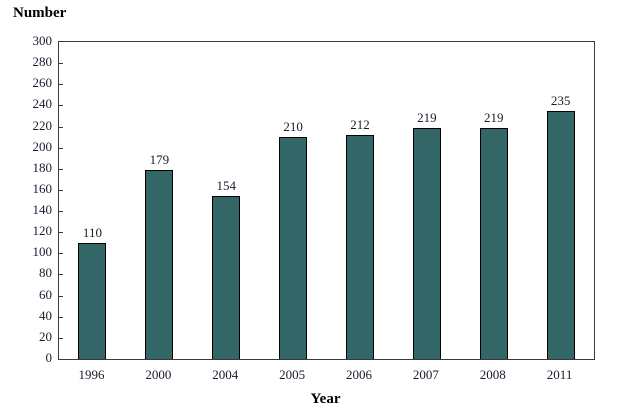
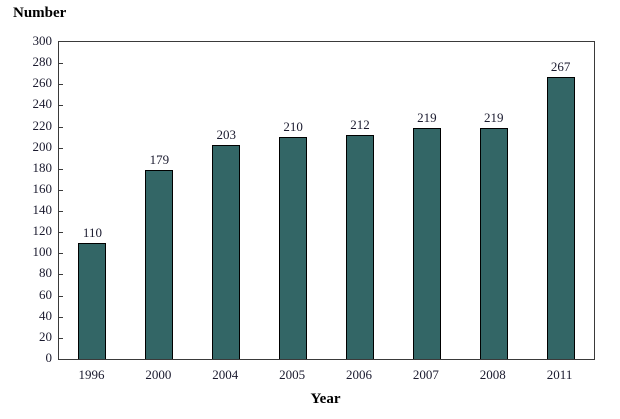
2004: 154 -> 203
2011: 235 -> 267
